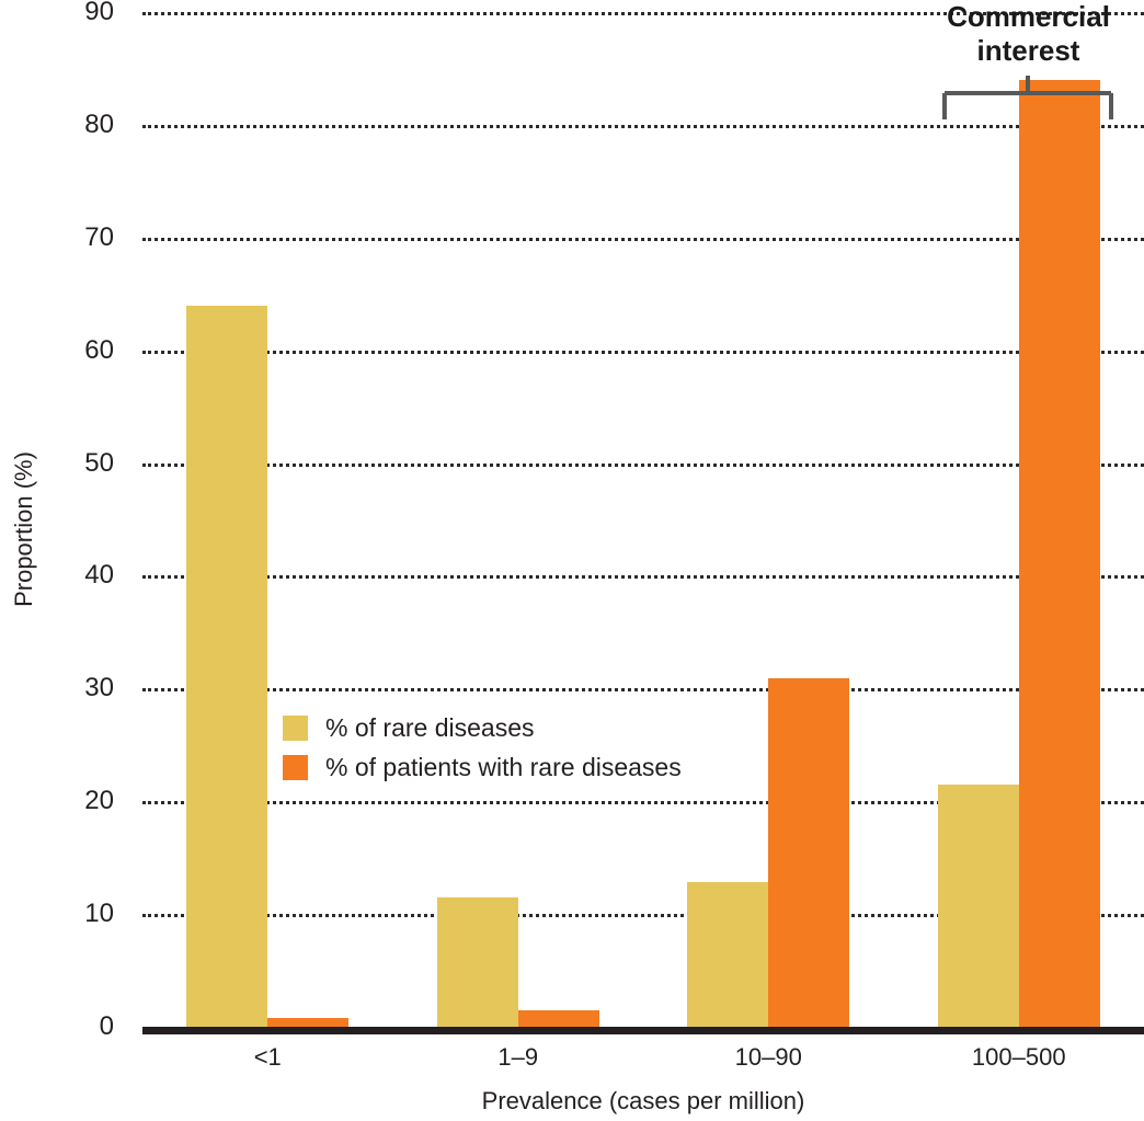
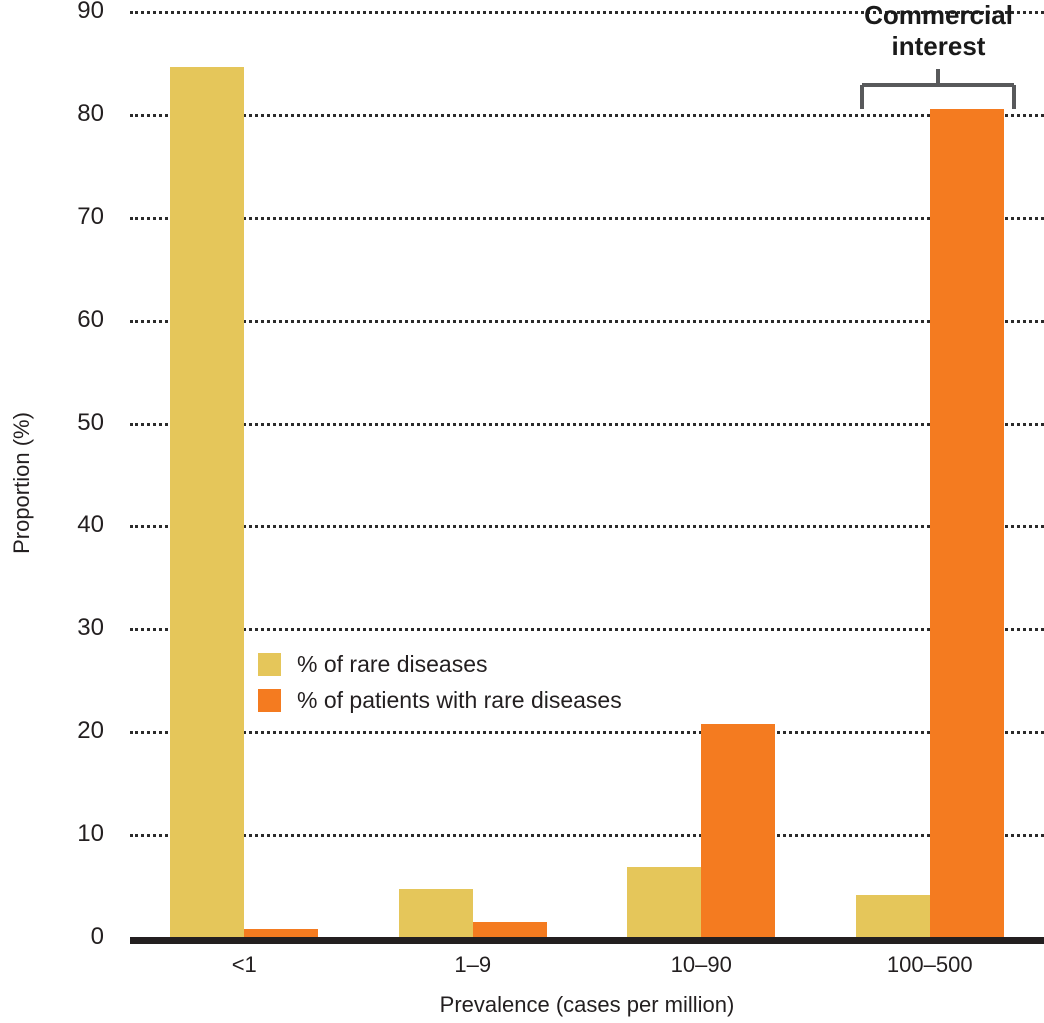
% of rare diseases/<1: 64.0 -> 84.6
% of rare diseases/1–9: 11.5 -> 4.7
% of rare diseases/10–90: 12.8 -> 6.8
% of patients with rare diseases/10–90: 30.9 -> 20.7
% of rare diseases/100–500: 21.5 -> 4.1
% of patients with rare diseases/100–500: 84.0 -> 80.5
